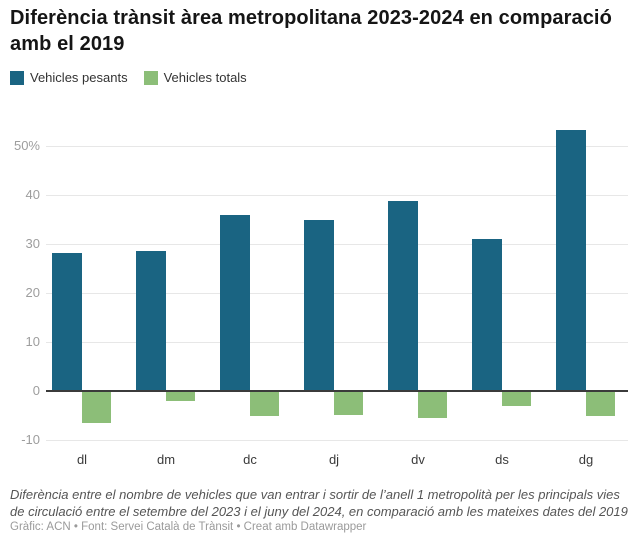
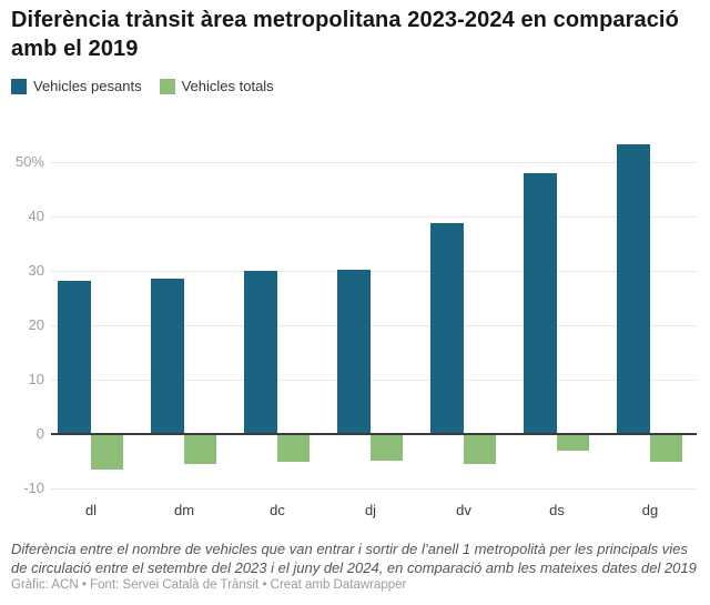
Vehicles totals/dm: -2% -> -6%
Vehicles pesants/dc: 36% -> 30%
Vehicles pesants/dj: 35% -> 30%
Vehicles pesants/ds: 31% -> 48%
